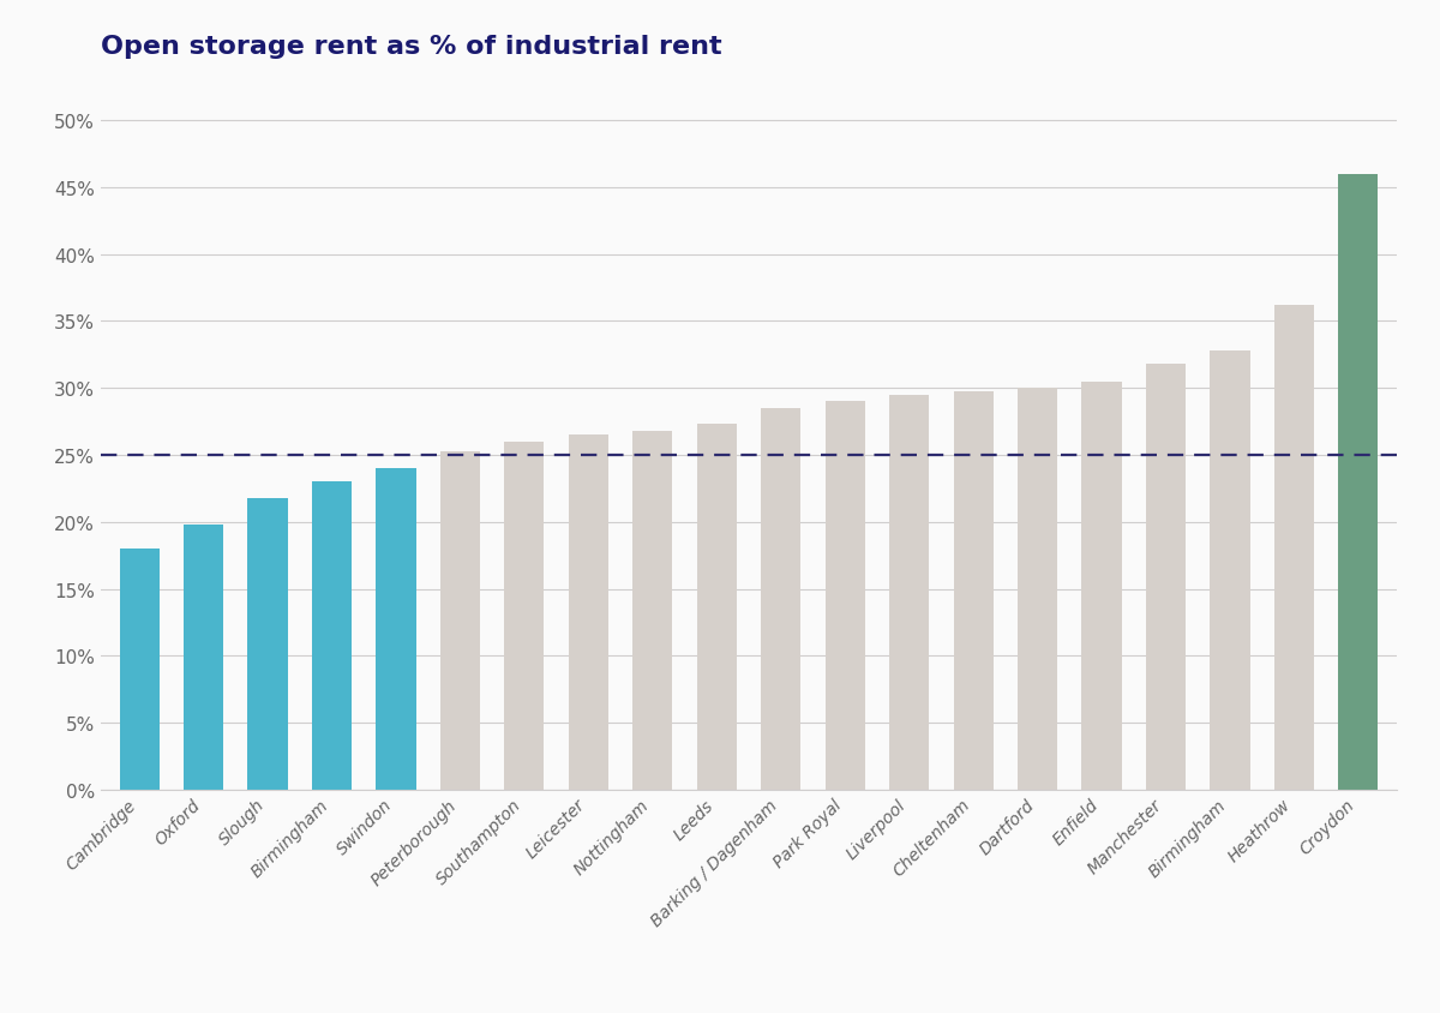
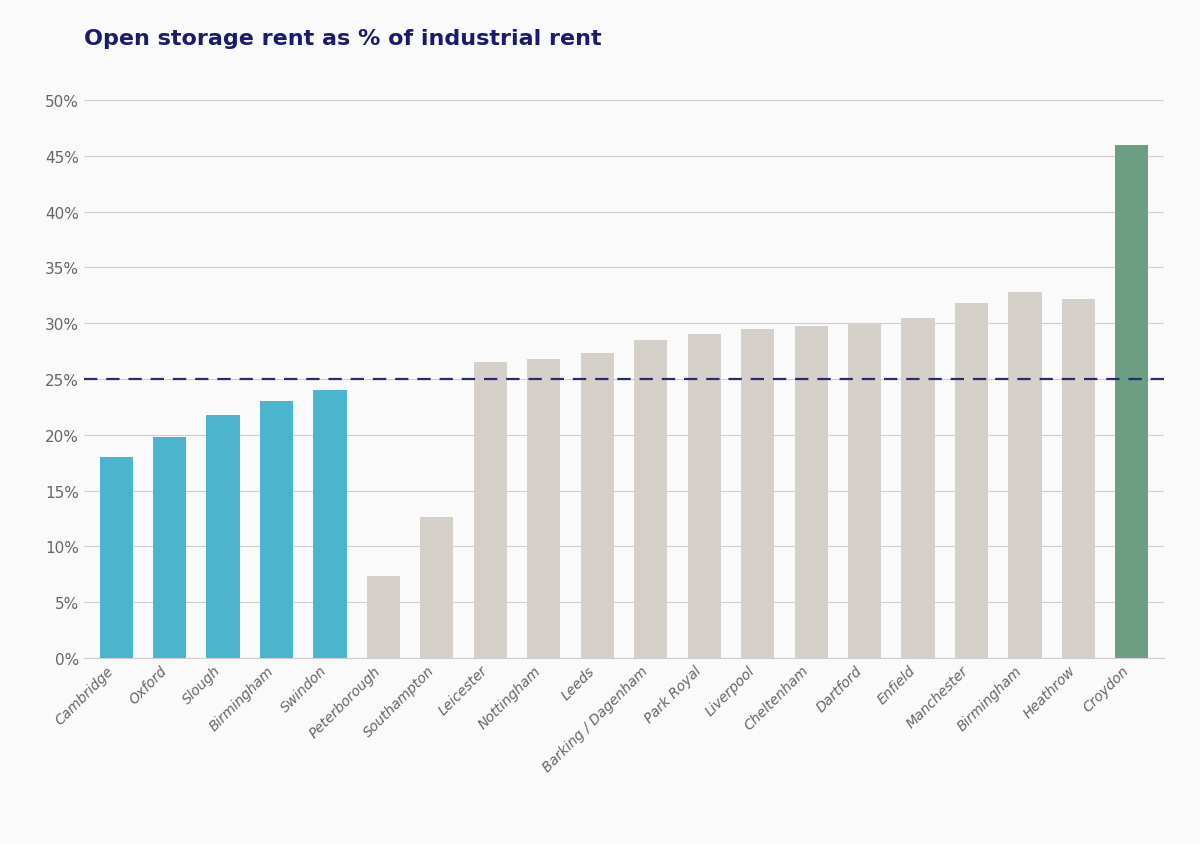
Peterborough: 25.3% -> 7.4%
Southampton: 26.0% -> 12.6%
Heathrow: 36.2% -> 32.2%
